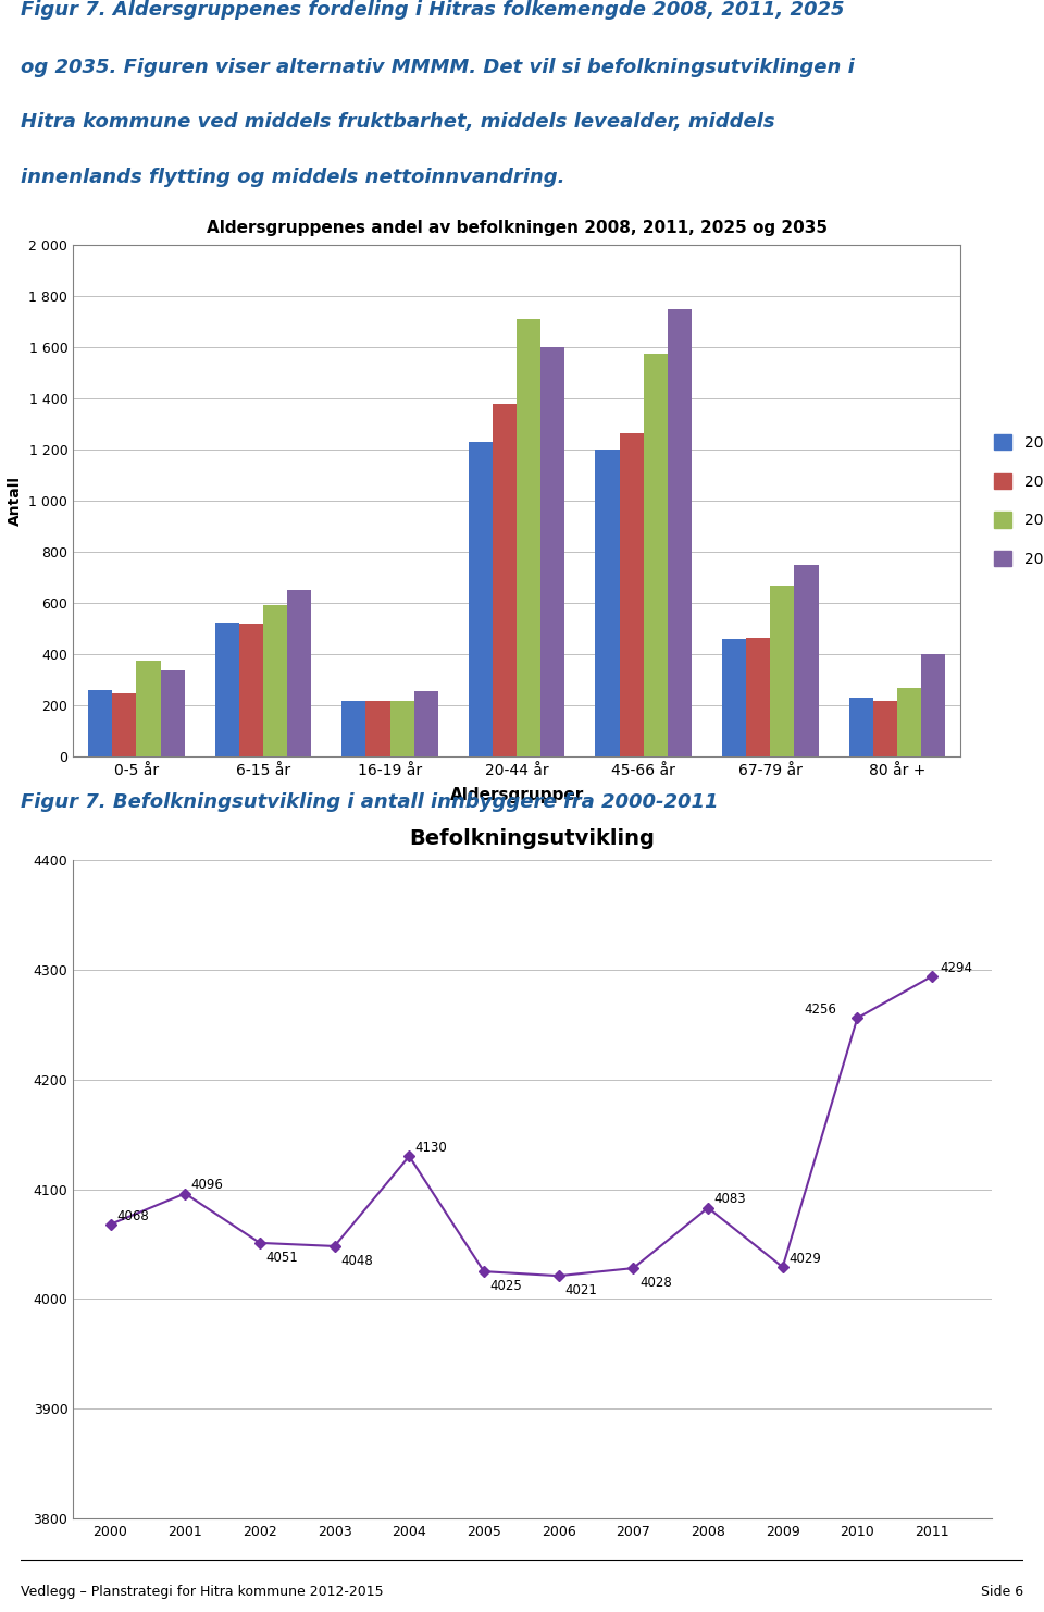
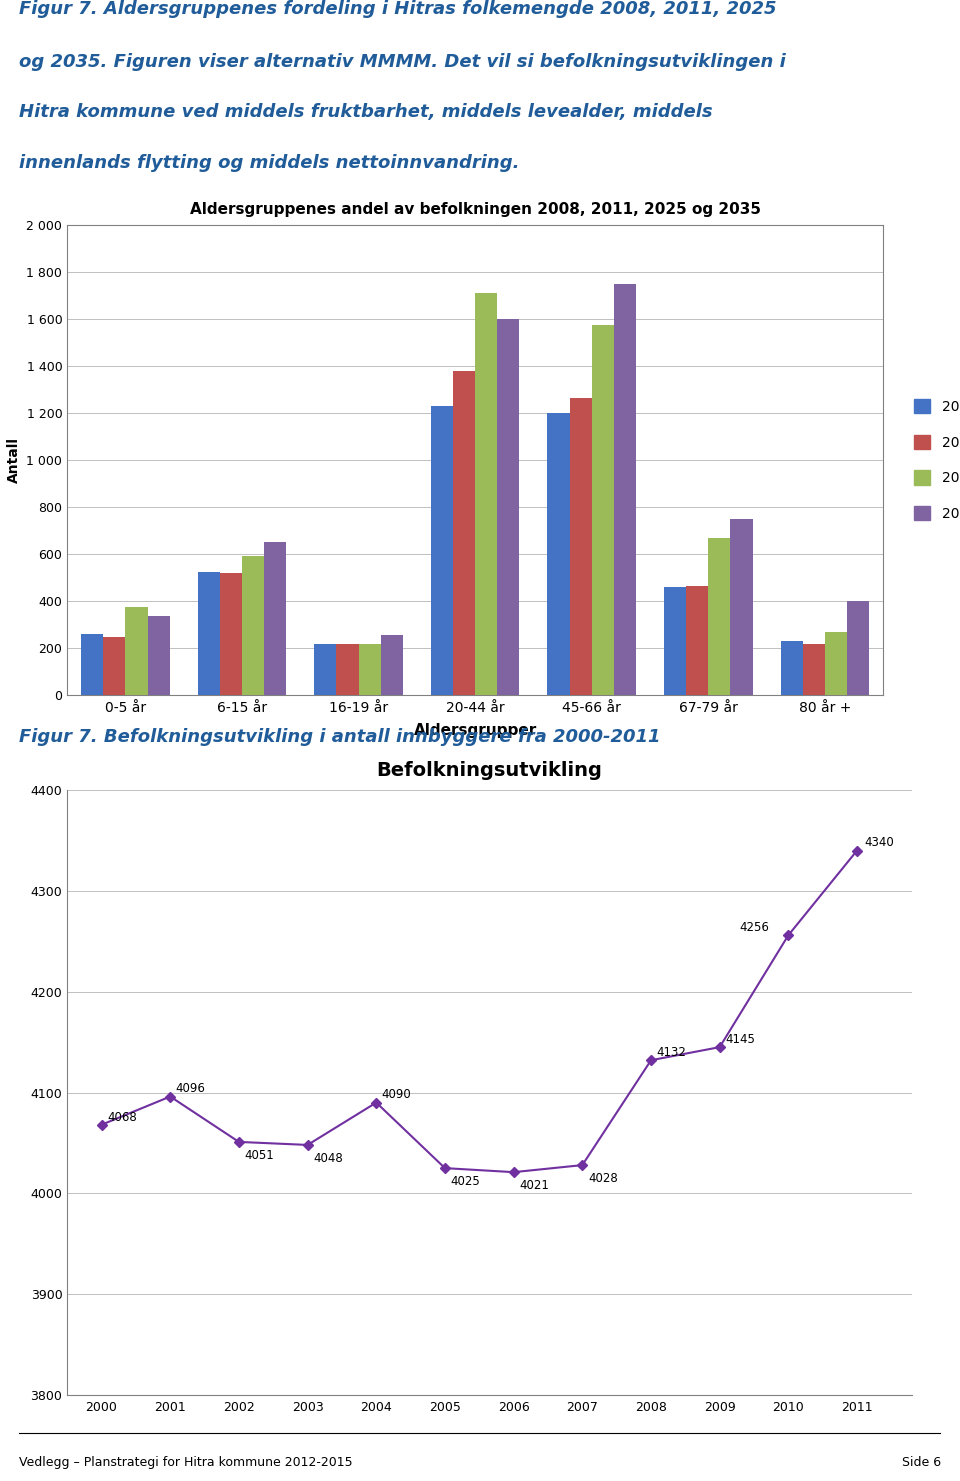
Befolkningsutvikling/2004: 4130 -> 4090
Befolkningsutvikling/2008: 4083 -> 4132
Befolkningsutvikling/2009: 4029 -> 4145
Befolkningsutvikling/2011: 4294 -> 4340
